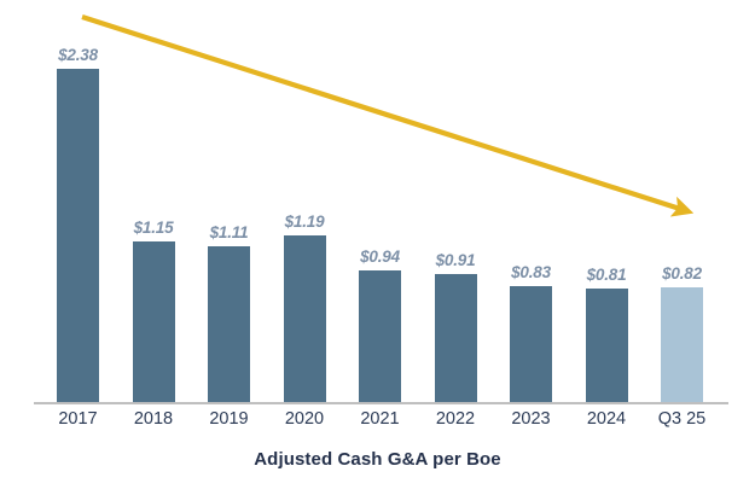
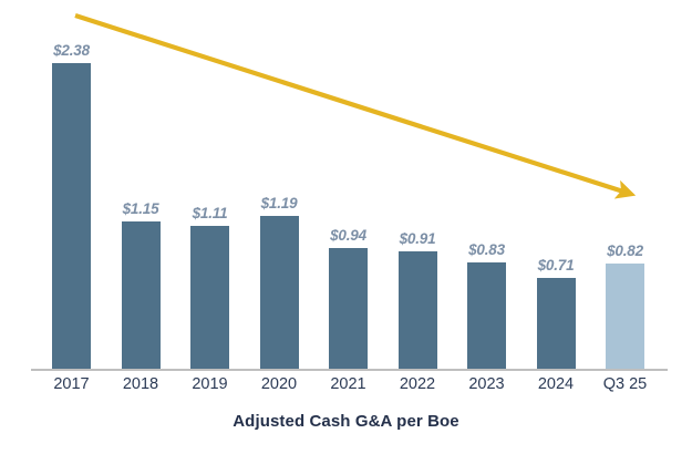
2024: $0.81 -> $0.71
